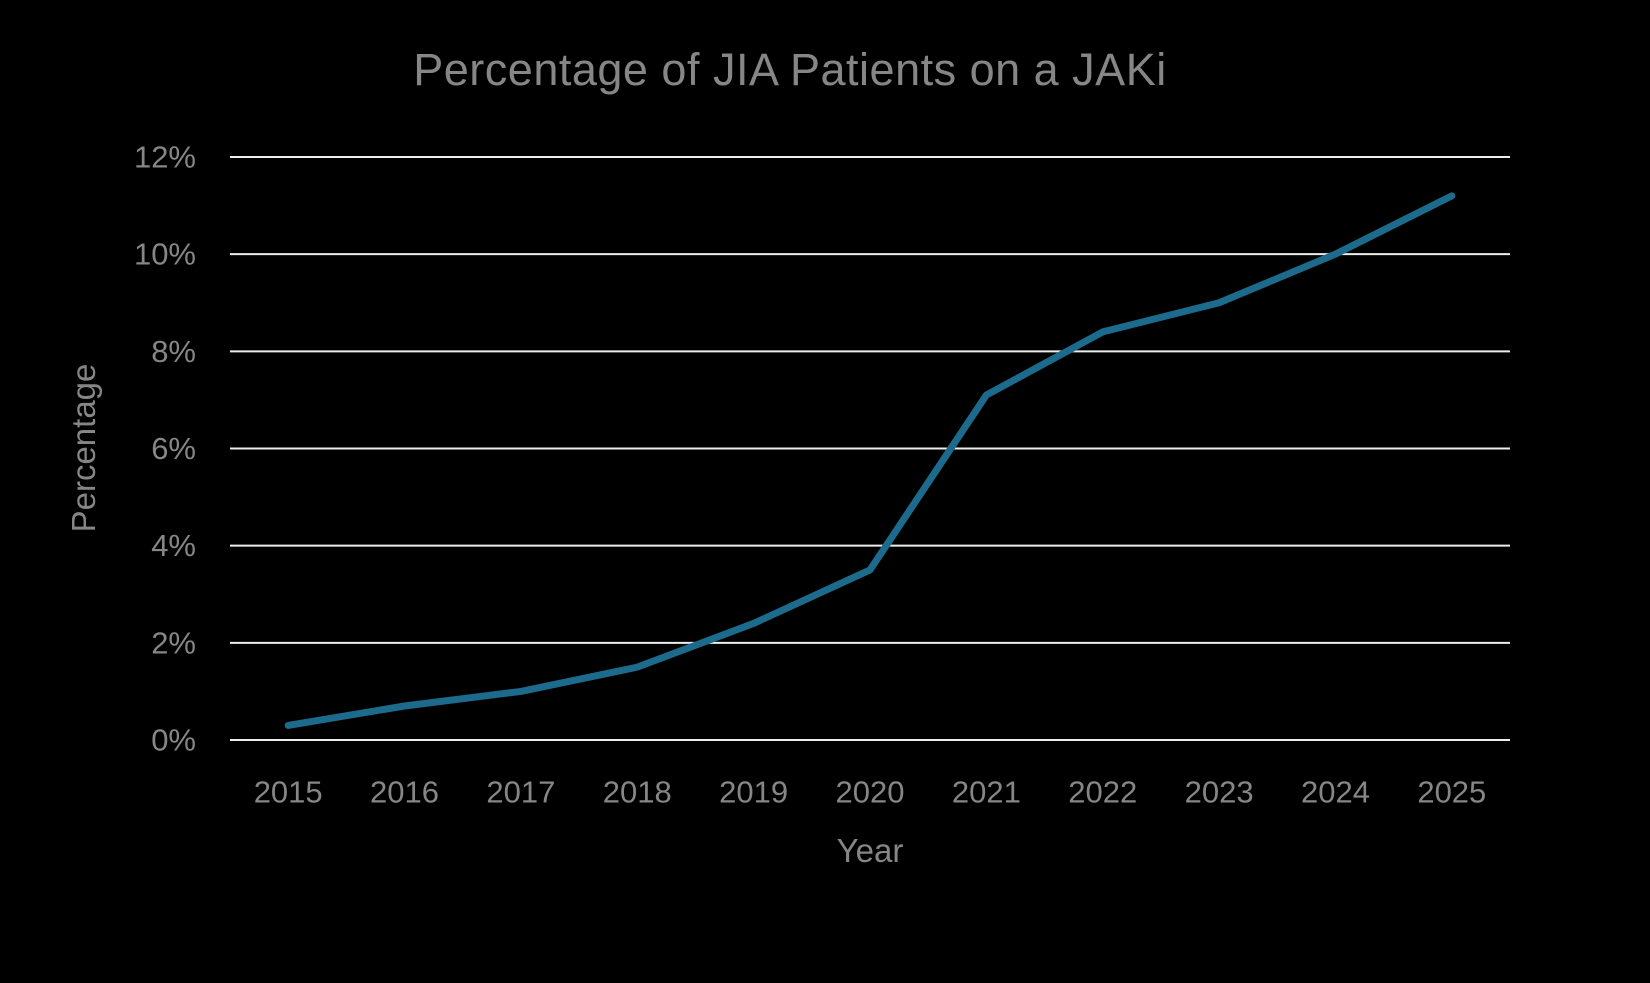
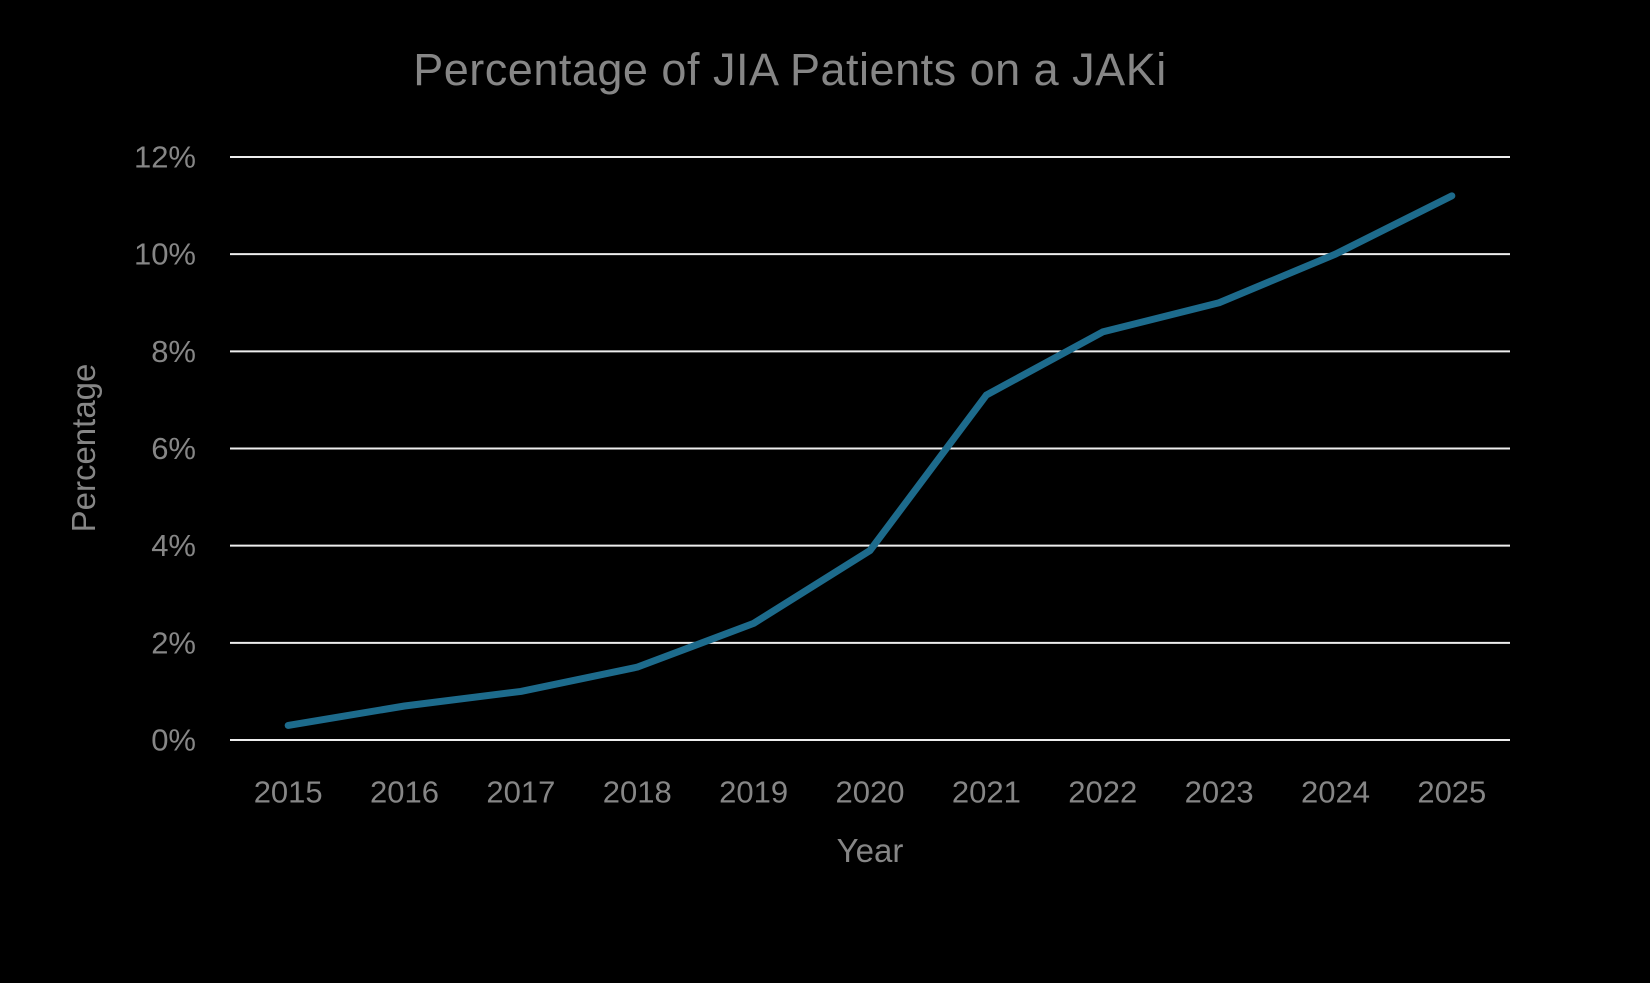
2020: 3.5% -> 3.9%
